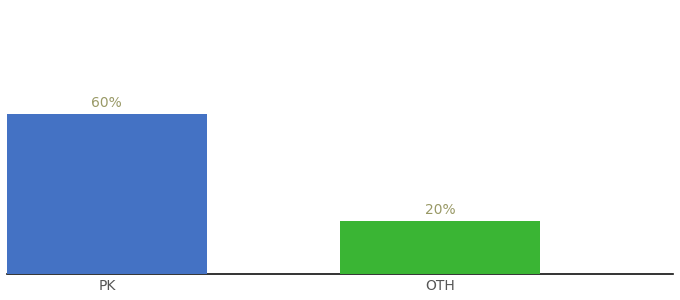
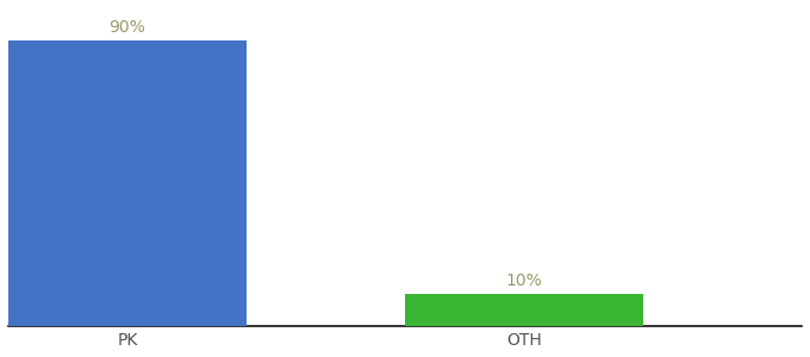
PK: 60% -> 90%
OTH: 20% -> 10%
